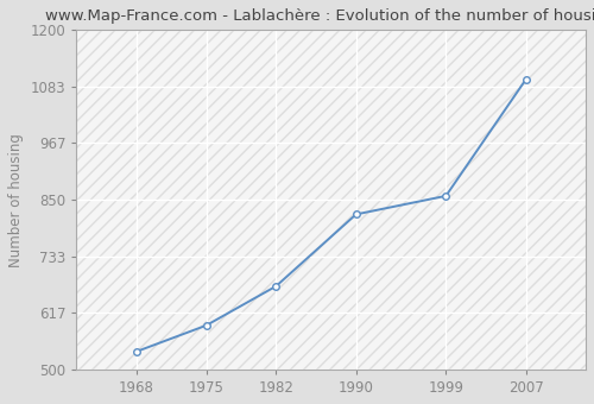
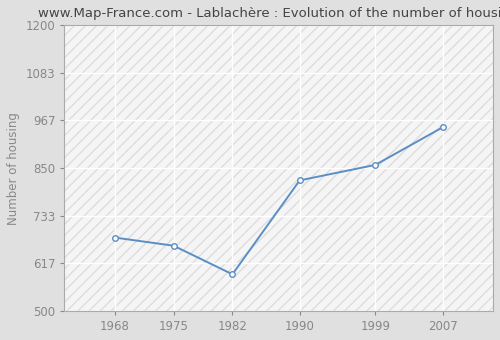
1968: 537 -> 680
1975: 591 -> 660
1982: 672 -> 590
2007: 1098 -> 950
